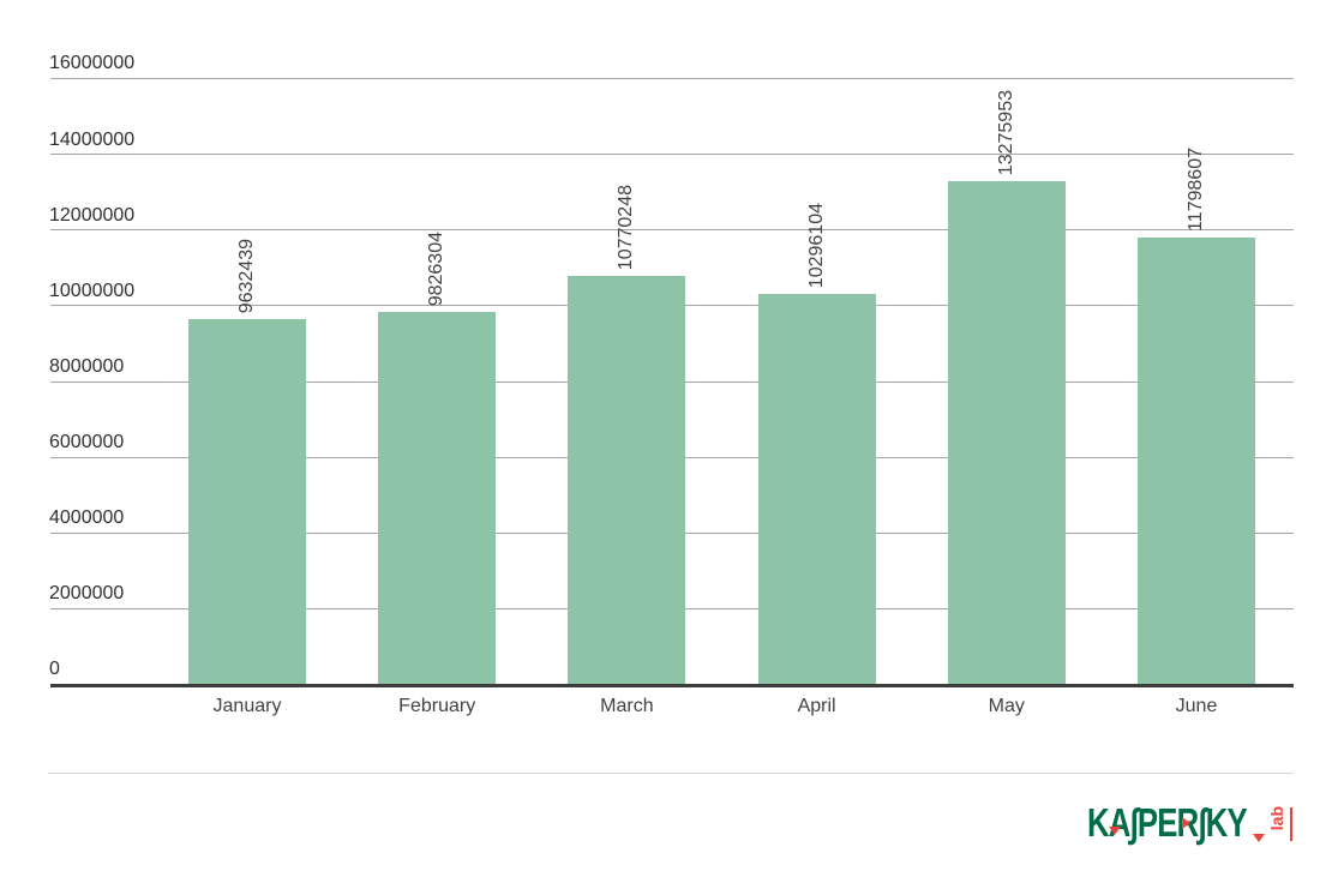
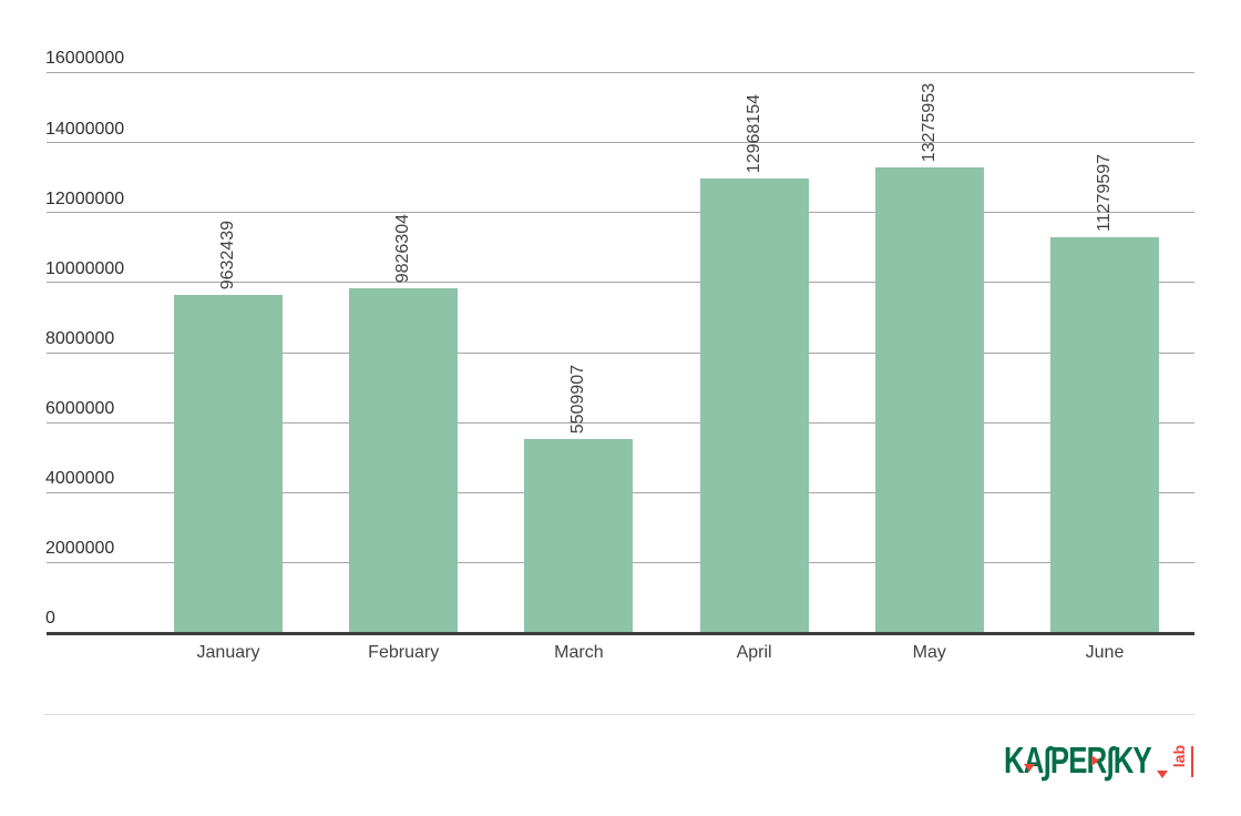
March: 10770248 -> 5509907
April: 10296104 -> 12968154
June: 11798607 -> 11279597
